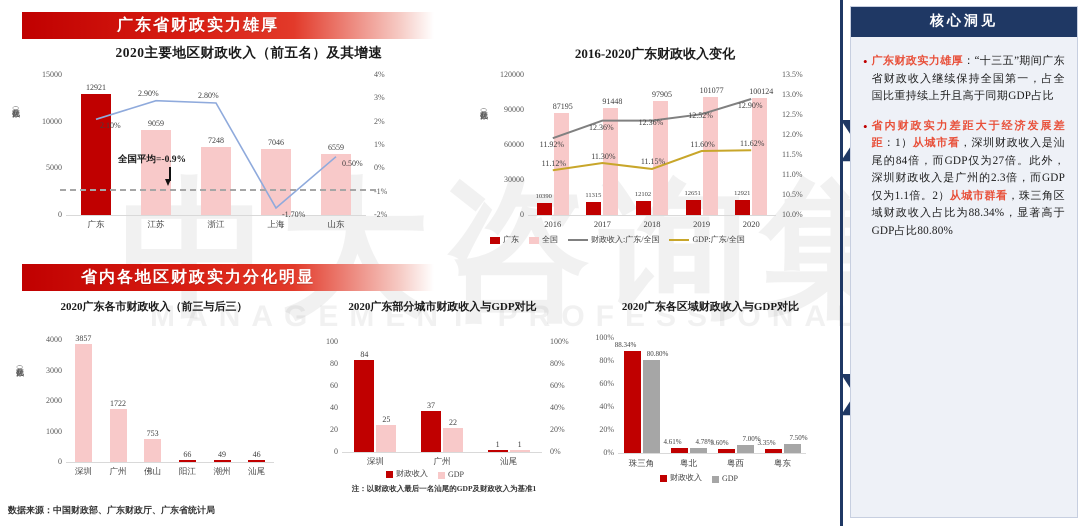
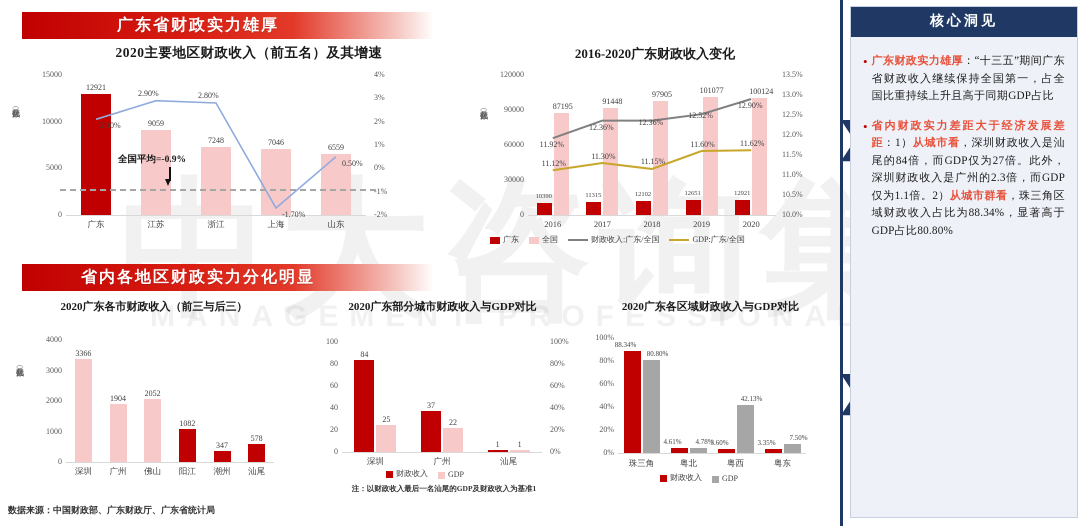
2020广东各市财政收入（前三与后三）/深圳: 3857 -> 3366
2020广东各市财政收入（前三与后三）/广州: 1722 -> 1904
2020广东各市财政收入（前三与后三）/佛山: 753 -> 2052
2020广东各市财政收入（前三与后三）/阳江: 66 -> 1082
2020广东各市财政收入（前三与后三）/潮州: 49 -> 347
2020广东各市财政收入（前三与后三）/汕尾: 46 -> 578
2020广东各区域财政收入与GDP对比/GDP/粤西: 7.00% -> 42.13%
